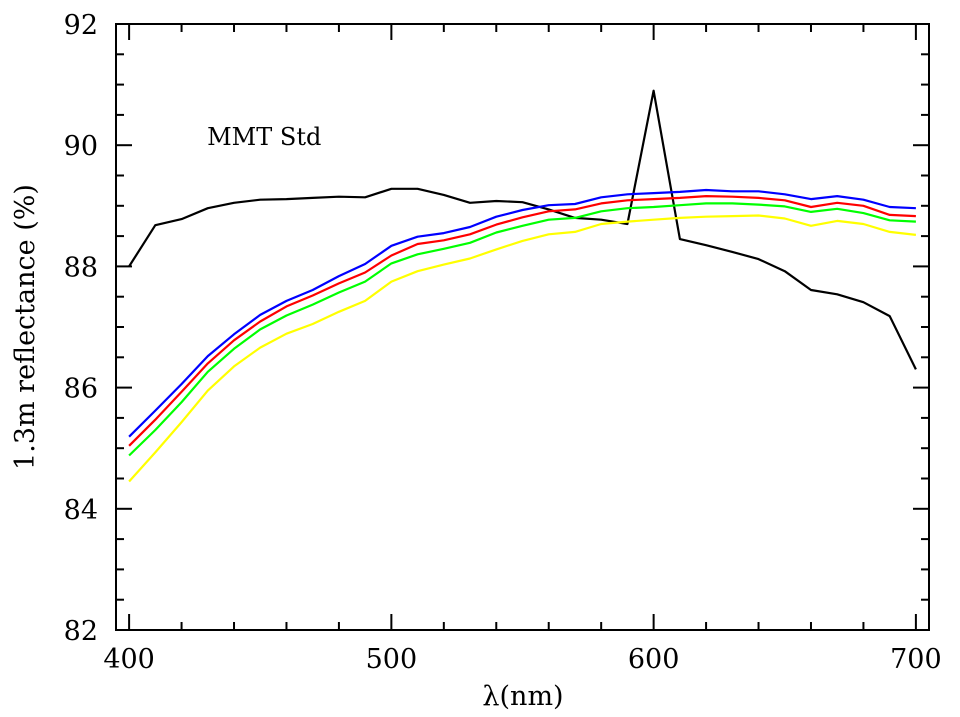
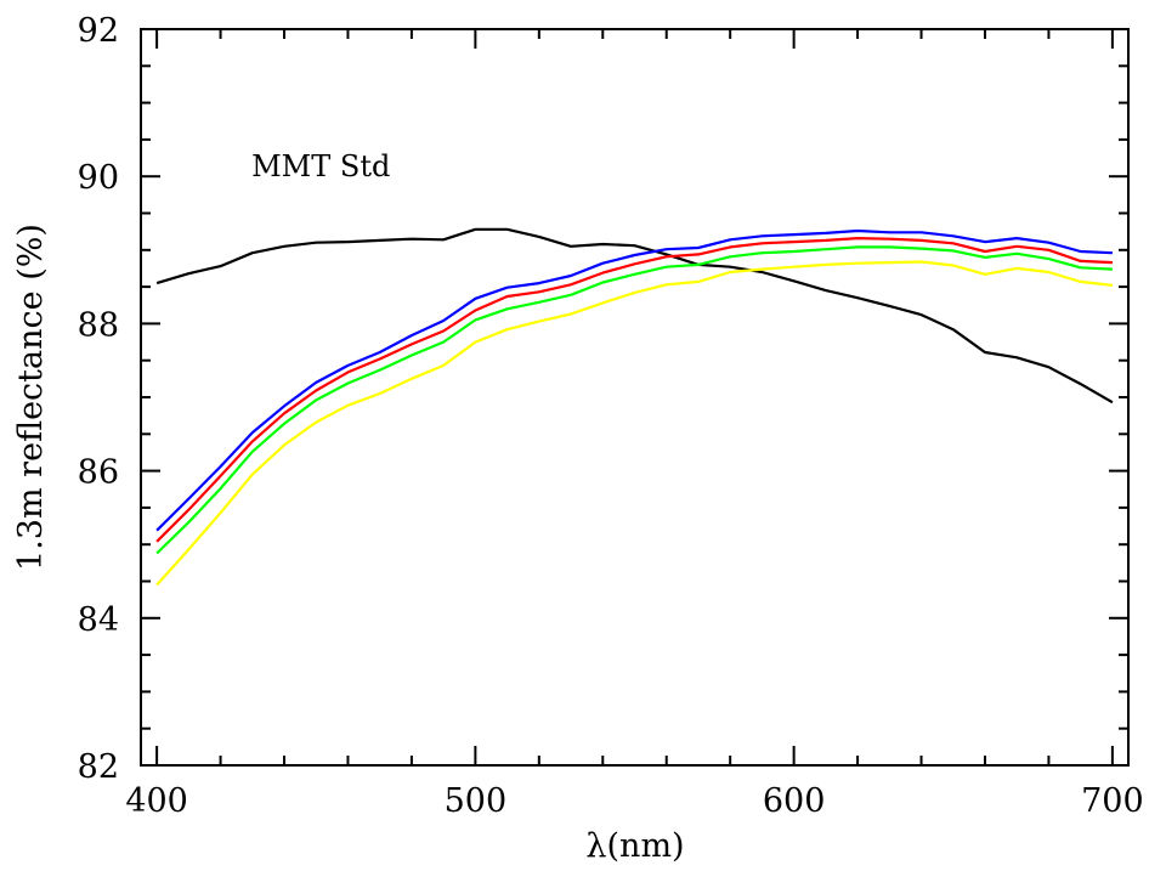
MMT Std/400: 88.0 -> 88.5
MMT Std/600: 90.9 -> 88.6
MMT Std/700: 86.3 -> 86.9
